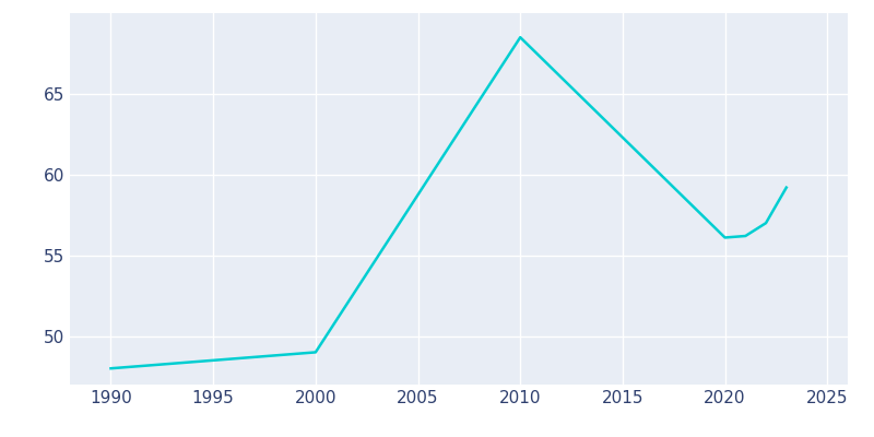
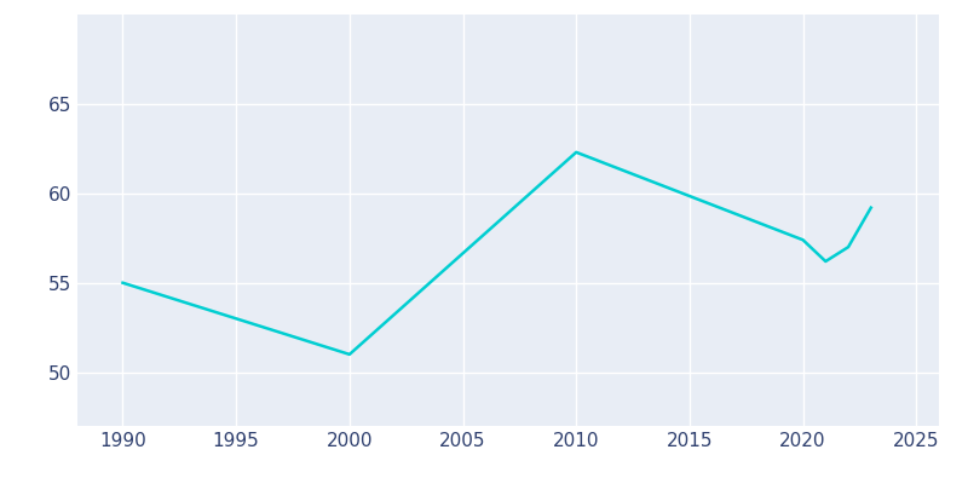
1990: 48.0 -> 55.0
2000: 49.0 -> 51.0
2010: 68.5 -> 62.3
2020: 56.1 -> 57.4
